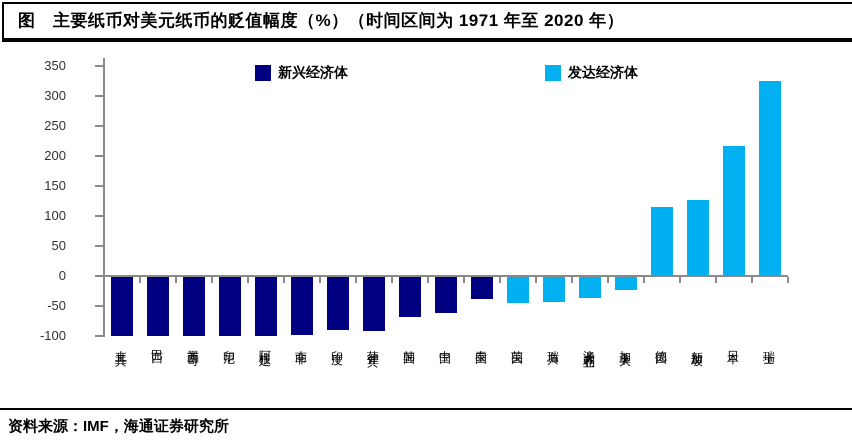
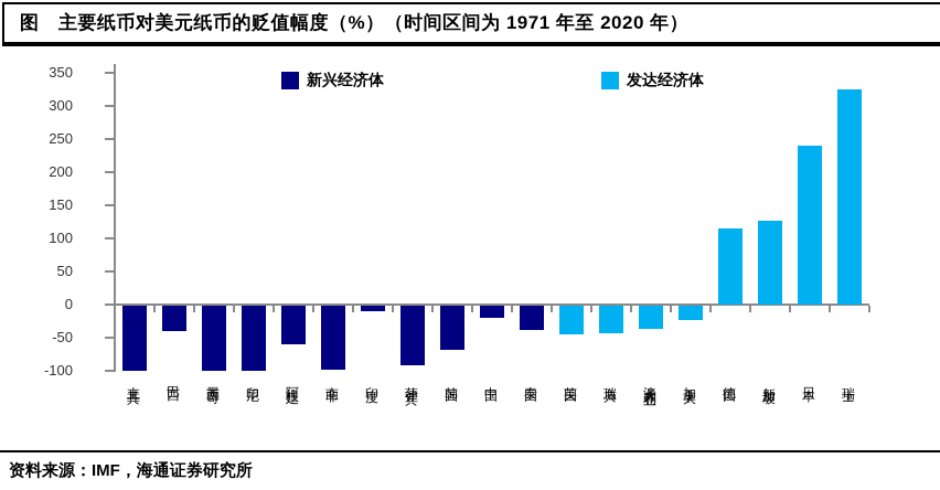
新兴经济体/巴西: -100 -> -40
新兴经济体/阿根廷: -100 -> -60
新兴经济体/印度: -90 -> -10
新兴经济体/中国: -60 -> -20
发达经济体/日本: 220 -> 240
